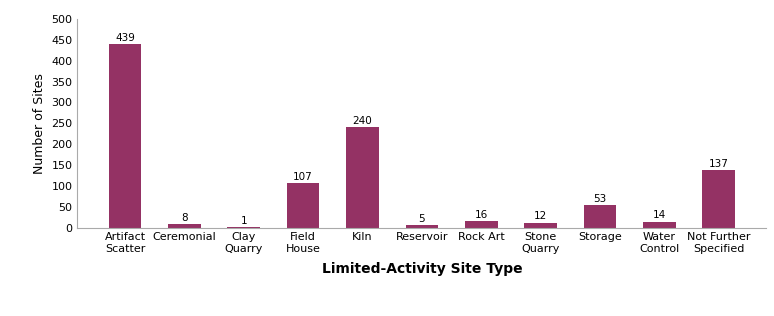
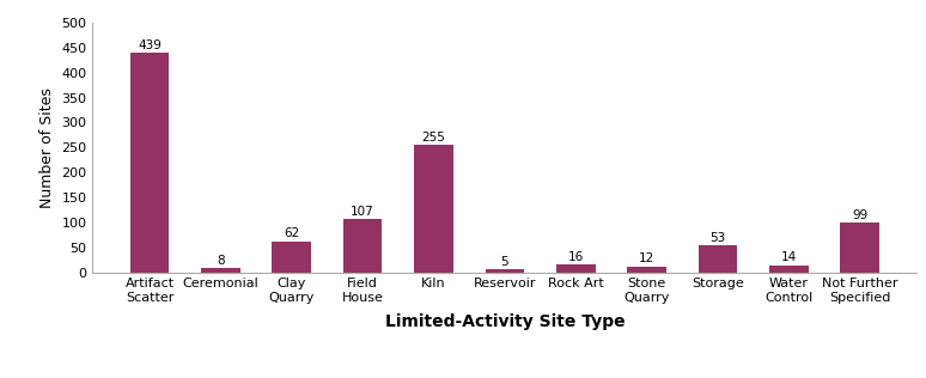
Clay Quarry: 1 -> 62
Kiln: 240 -> 255
Not Further Specified: 137 -> 99
